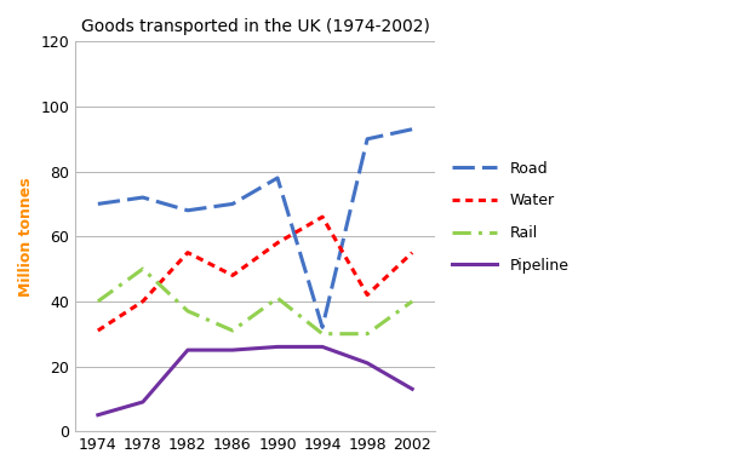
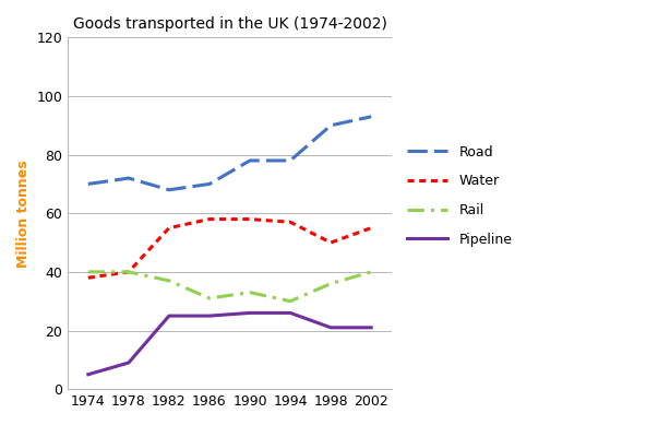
Water/1974: 31 -> 38
Rail/1978: 50 -> 40
Water/1986: 48 -> 58
Rail/1990: 41 -> 33
Road/1994: 32 -> 78
Water/1994: 66 -> 57
Water/1998: 42 -> 50
Rail/1998: 30 -> 36
Pipeline/2002: 13 -> 21
